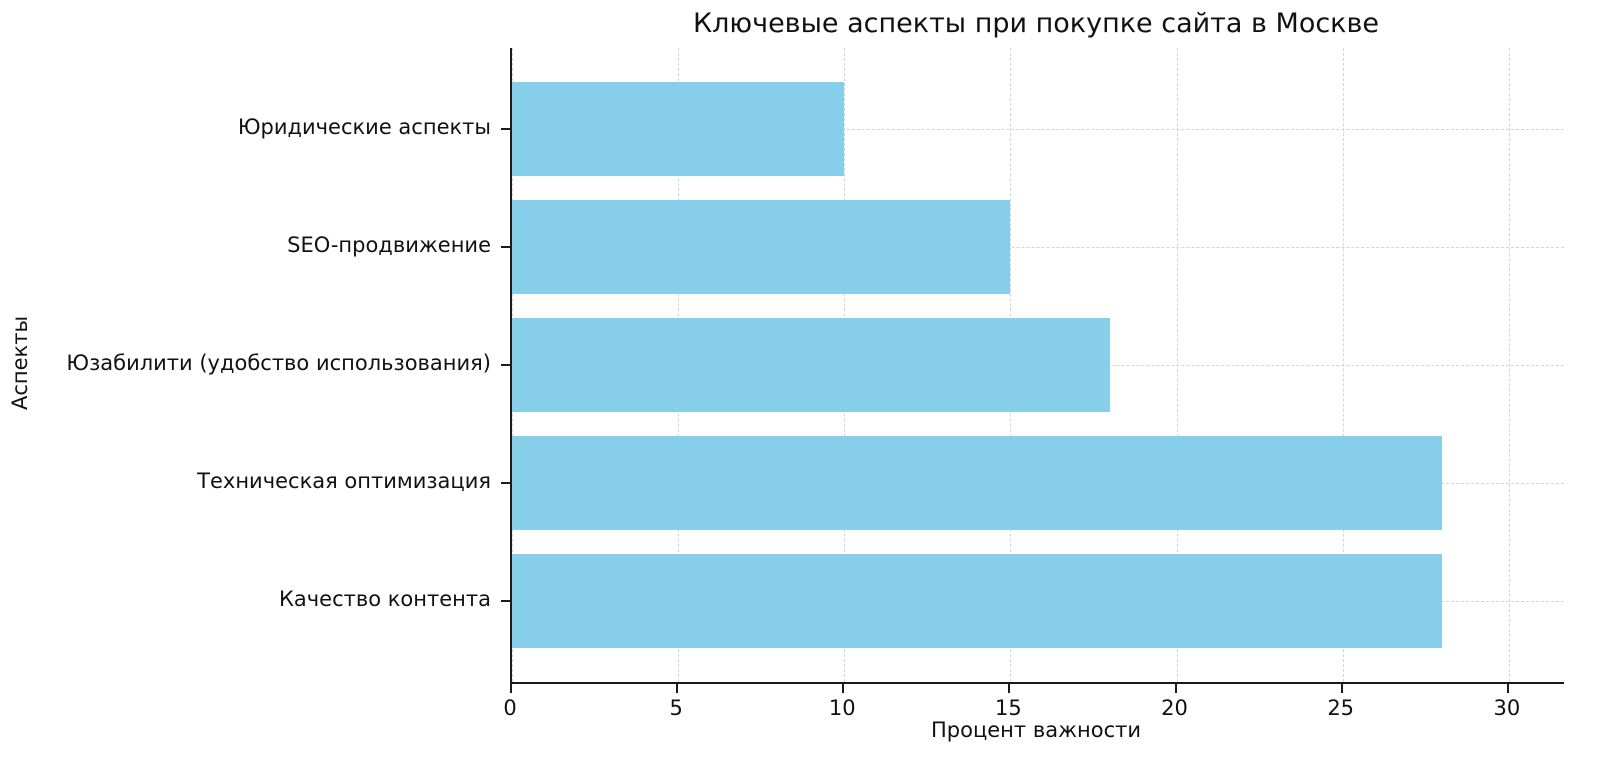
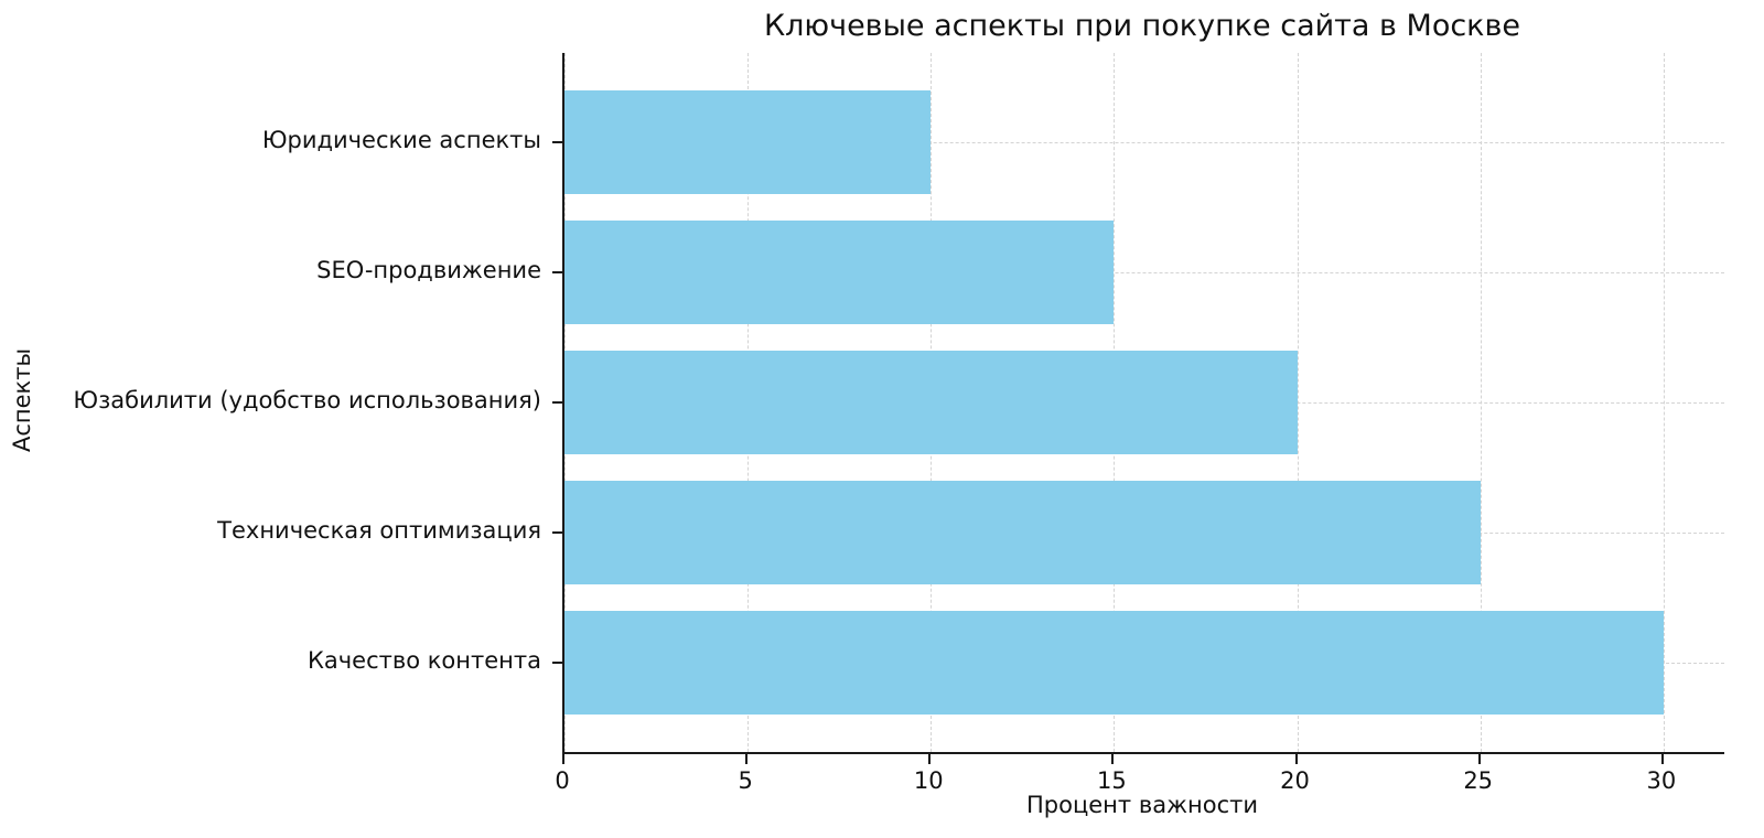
Юзабилити (удобство использования): 18 -> 20
Техническая оптимизация: 28 -> 25
Качество контента: 28 -> 30
